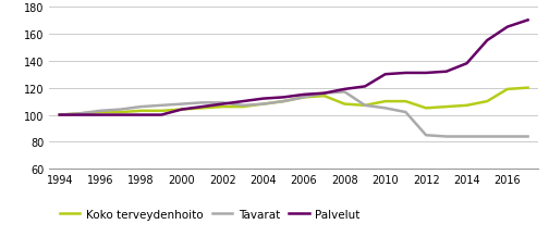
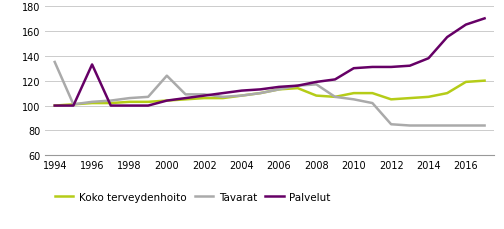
Tavarat/1994: 100 -> 135
Palvelut/1996: 100 -> 133
Tavarat/2000: 108 -> 124
